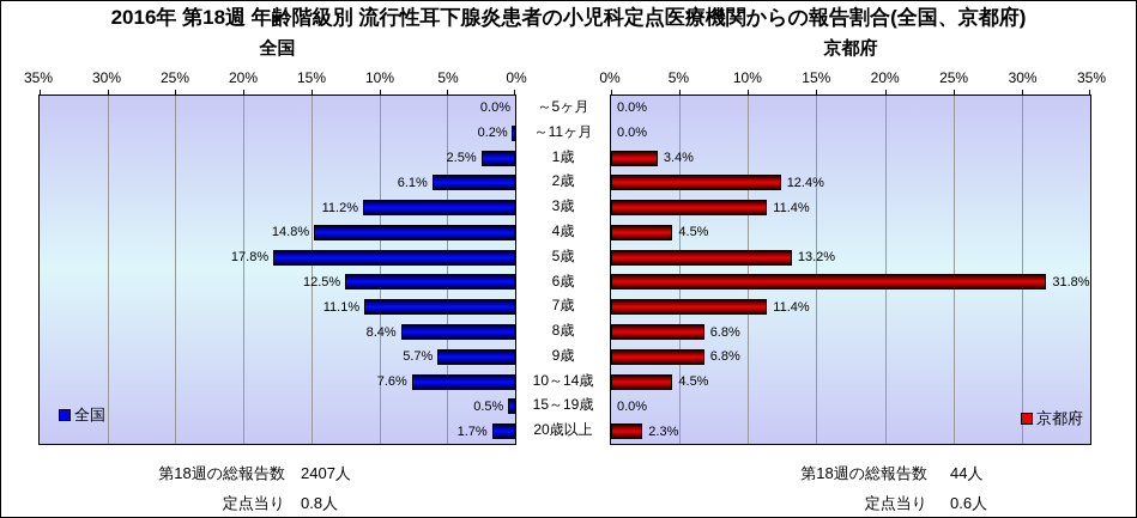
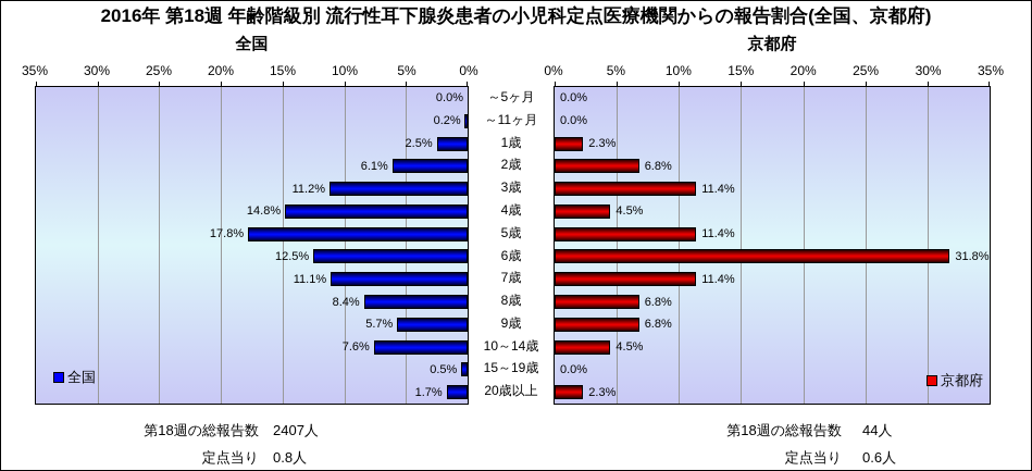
京都府/1歳: 3.4% -> 2.3%
京都府/2歳: 12.4% -> 6.8%
京都府/5歳: 13.2% -> 11.4%
